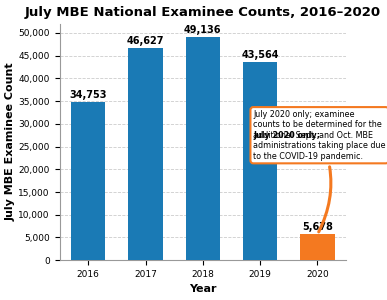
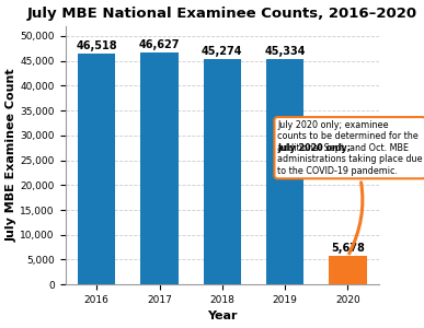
2016: 34,753 -> 46,518
2018: 49,136 -> 45,274
2019: 43,564 -> 45,334
